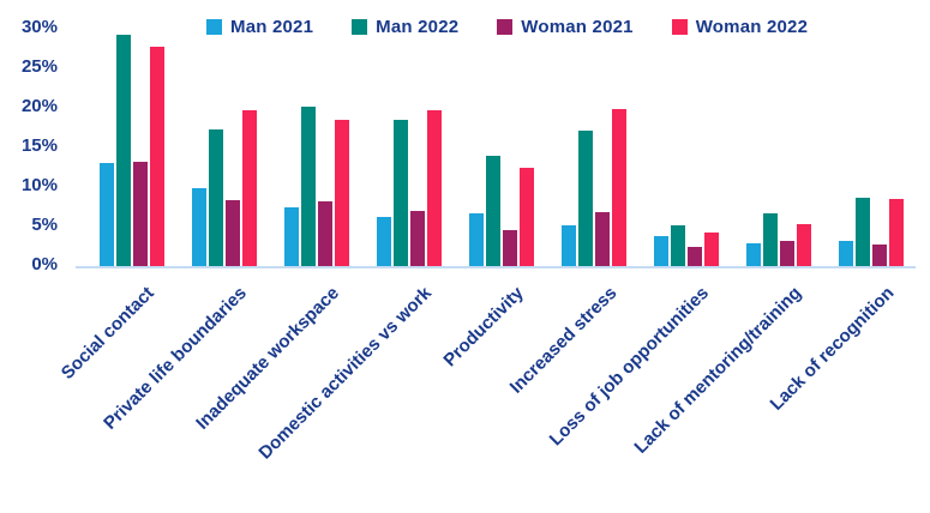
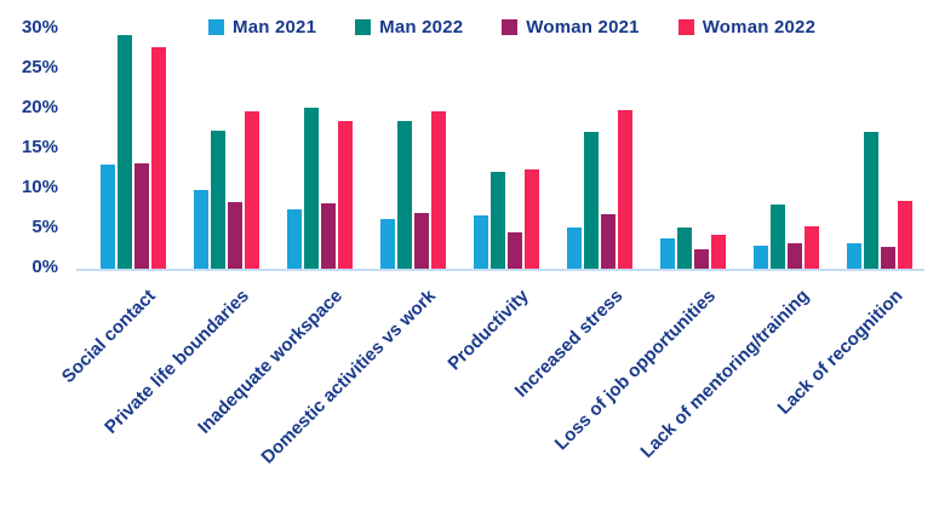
Man 2022/Productivity: 14% -> 12%
Man 2022/Lack of mentoring/training: 7% -> 8%
Man 2022/Lack of recognition: 8% -> 17%
